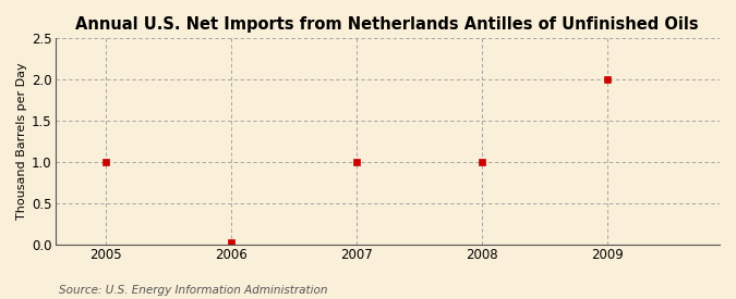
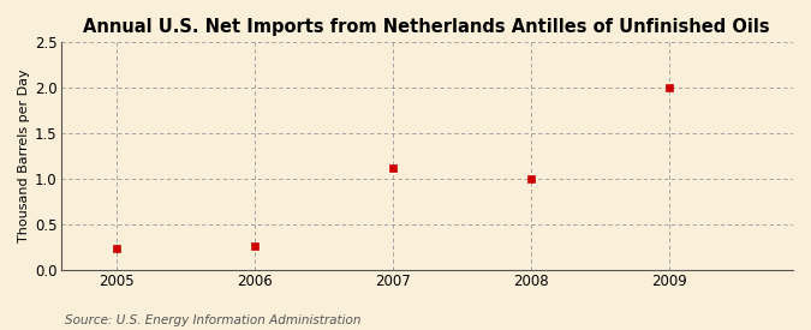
2005: 1.00 -> 0.24
2006: 0.02 -> 0.26
2007: 1.00 -> 1.12
